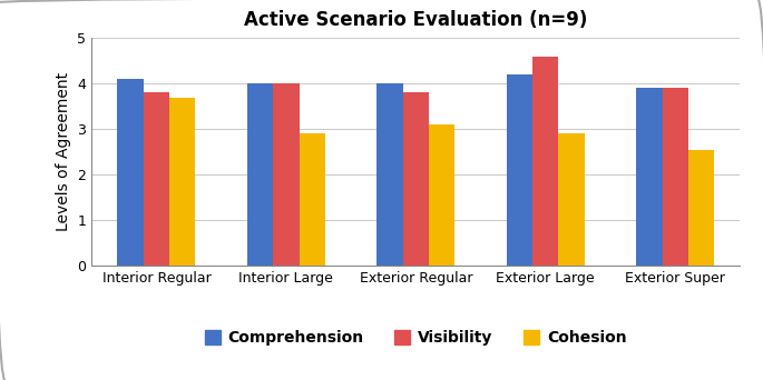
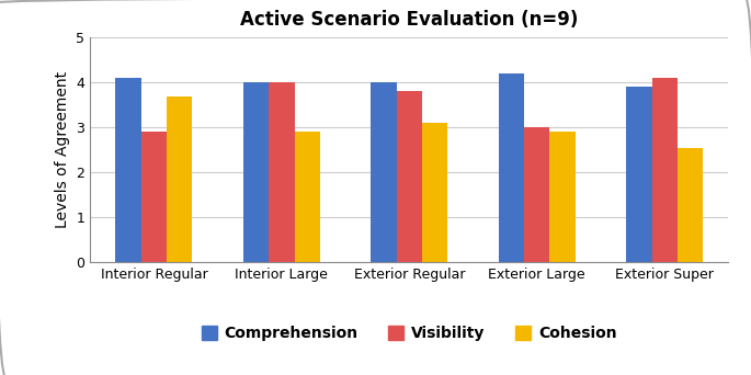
Visibility/Interior Regular: 3.8 -> 2.9
Visibility/Exterior Large: 4.6 -> 3.0
Visibility/Exterior Super: 3.9 -> 4.1
